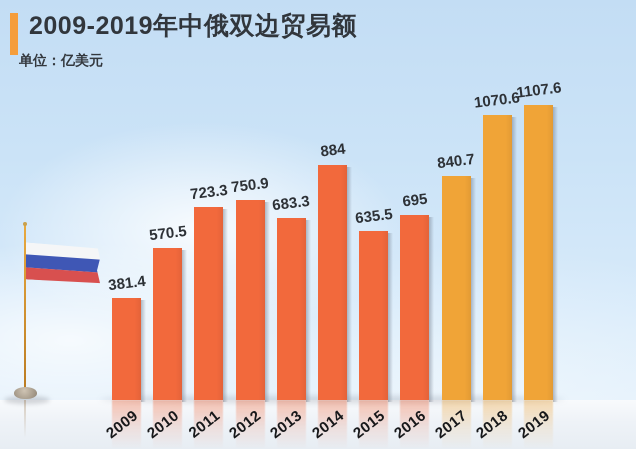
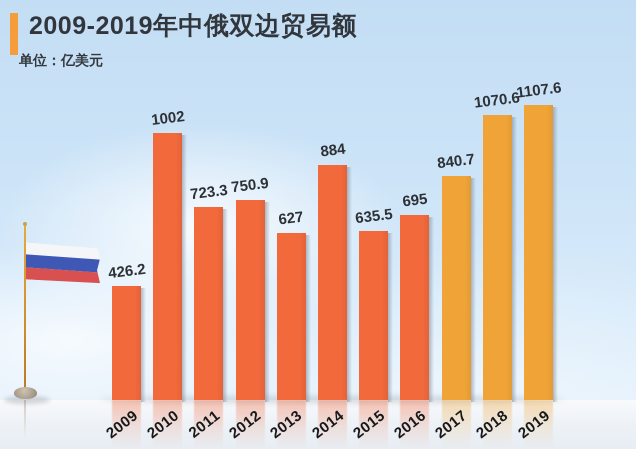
2009: 381.4 -> 426.2
2010: 570.5 -> 1002
2013: 683.3 -> 627
